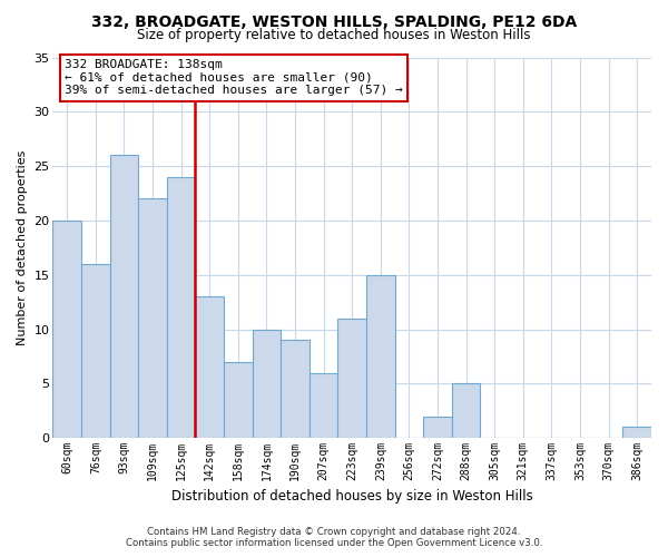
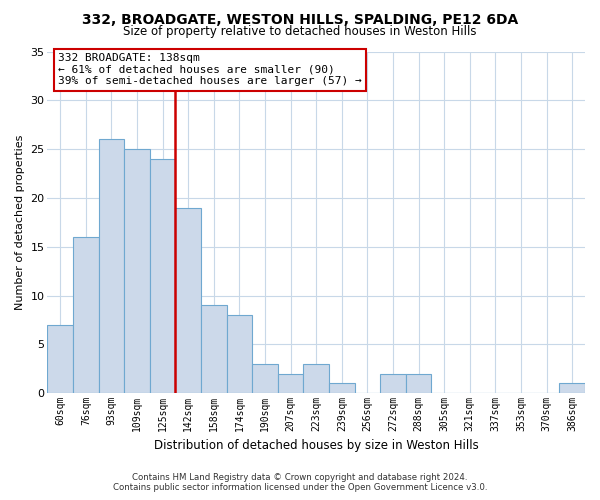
60sqm: 20 -> 7
109sqm: 22 -> 25
142sqm: 13 -> 19
158sqm: 7 -> 9
174sqm: 10 -> 8
190sqm: 9 -> 3
207sqm: 6 -> 2
223sqm: 11 -> 3
239sqm: 15 -> 1
288sqm: 5 -> 2
